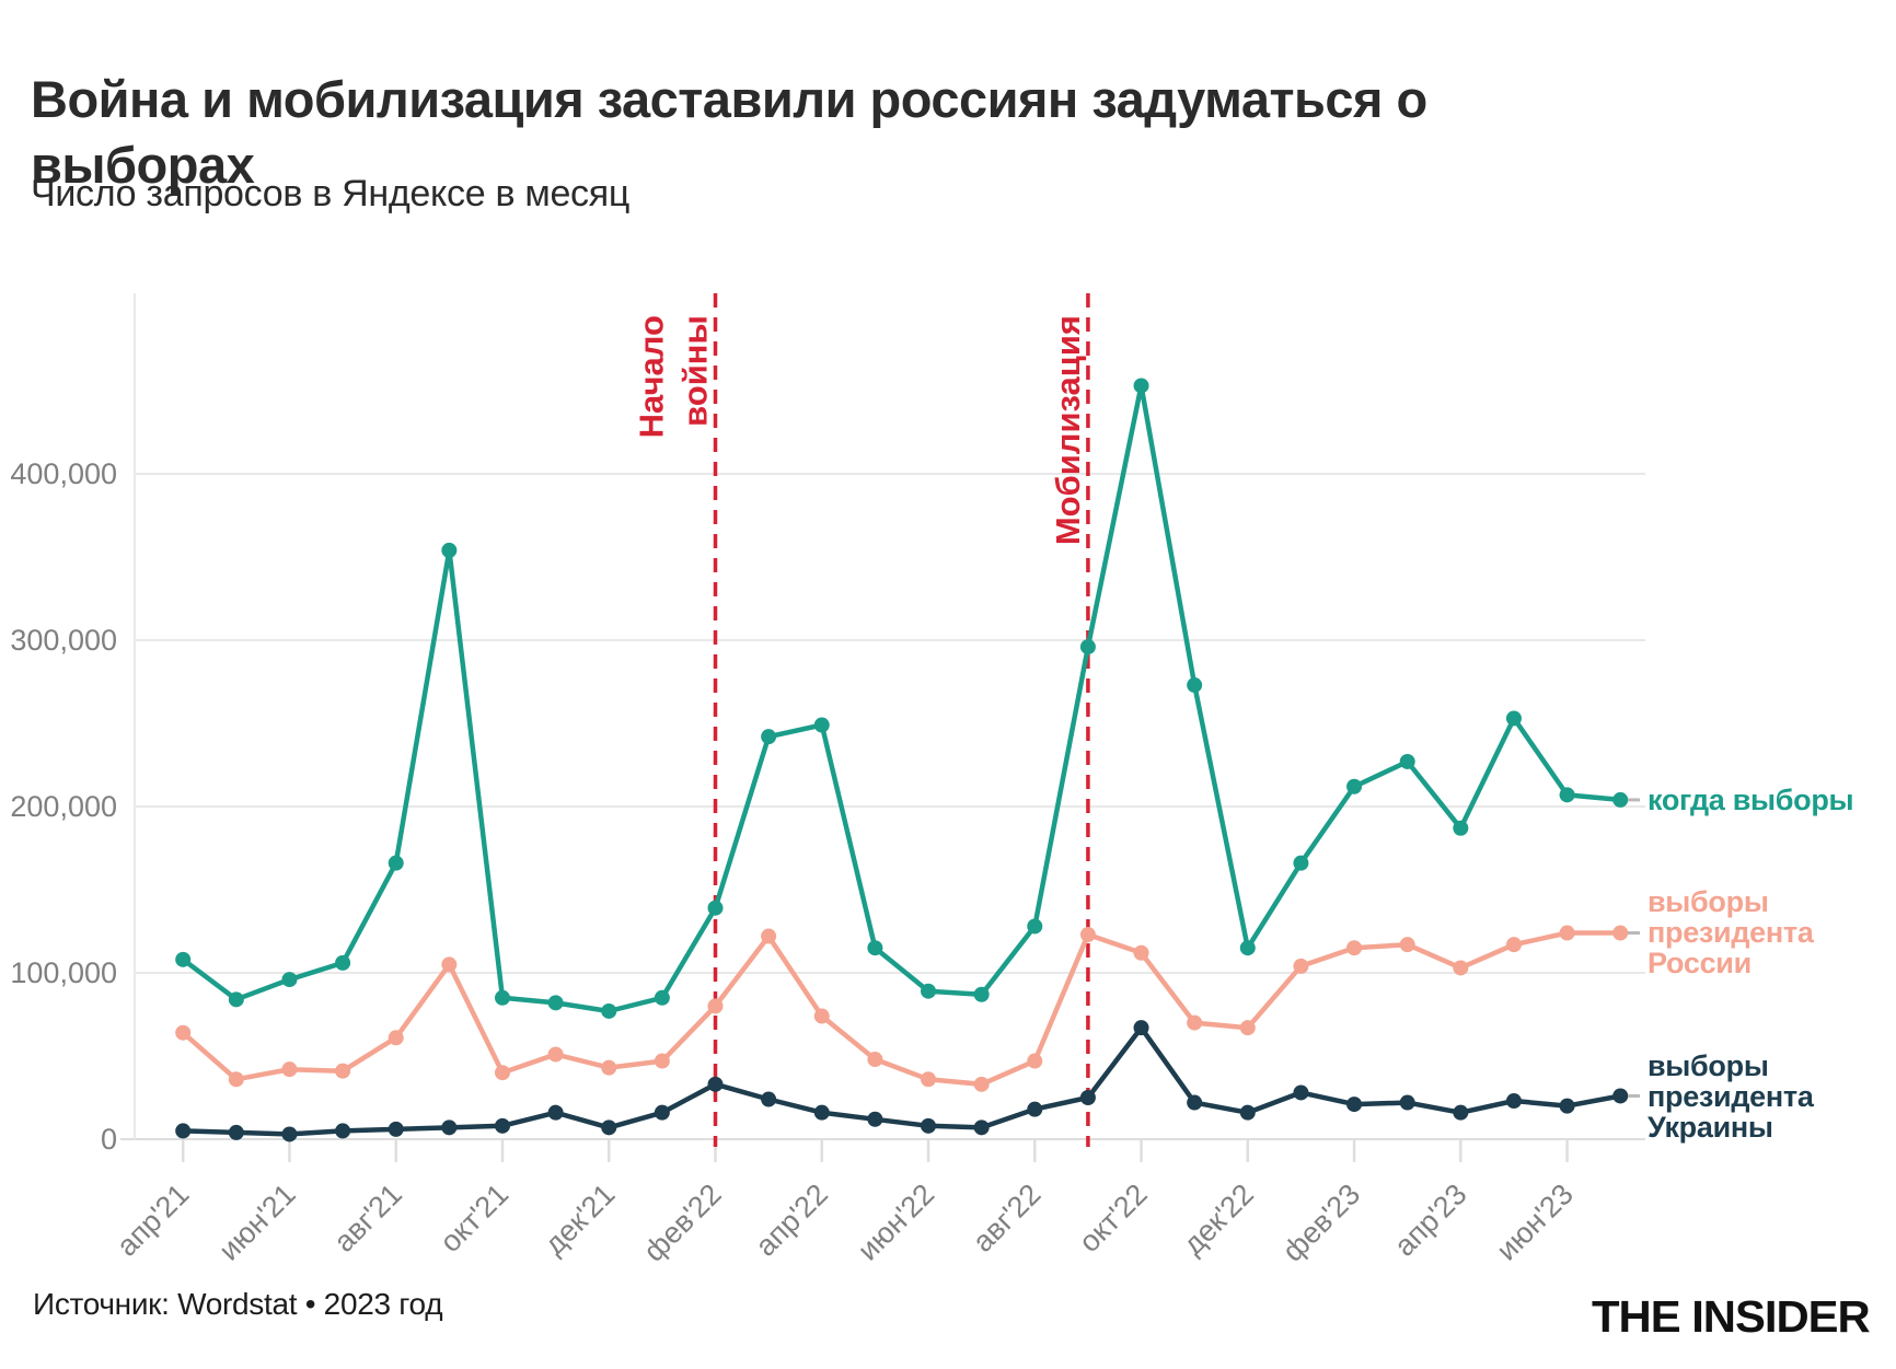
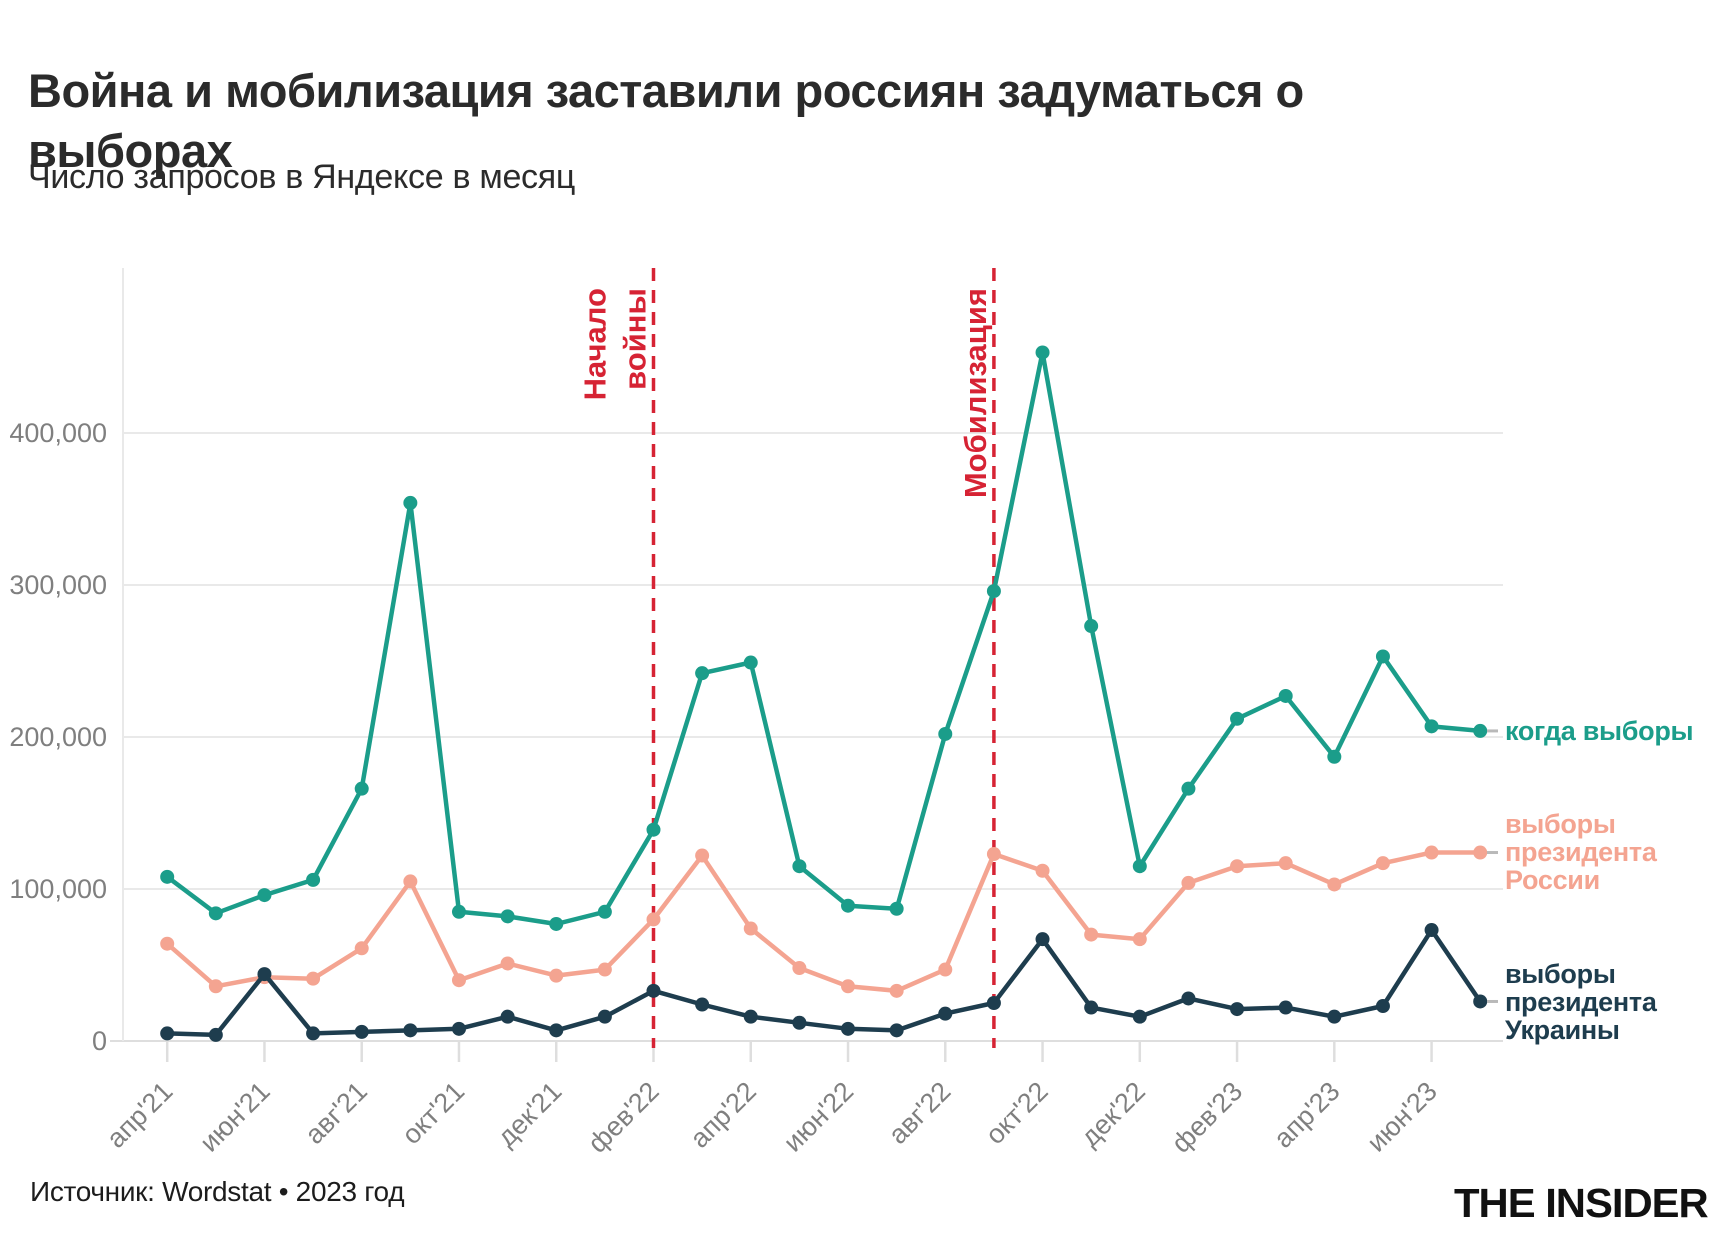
выборы президента Украины/июн'21: 3000 -> 44000
когда выборы/авг'22: 128000 -> 202000
выборы президента Украины/июн'23: 20000 -> 73000
